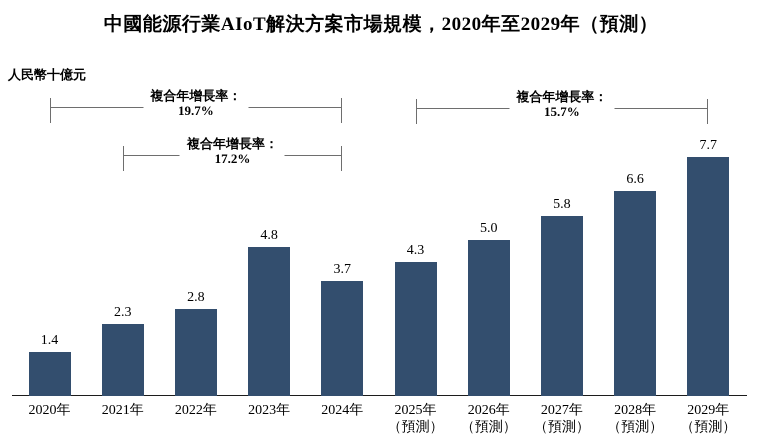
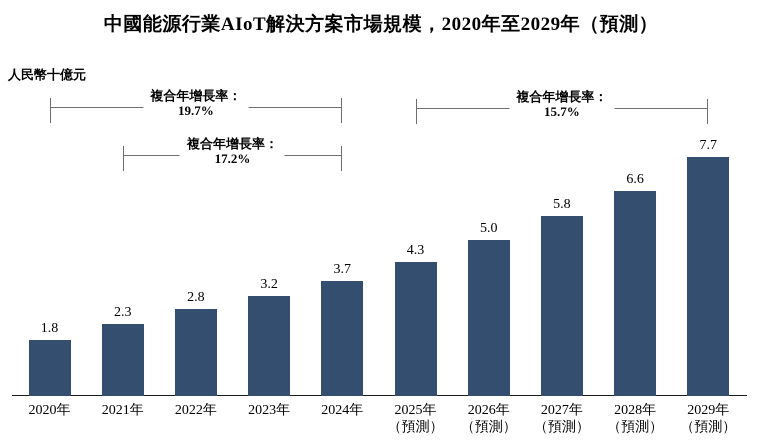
2020年: 1.4 -> 1.8
2023年: 4.8 -> 3.2
